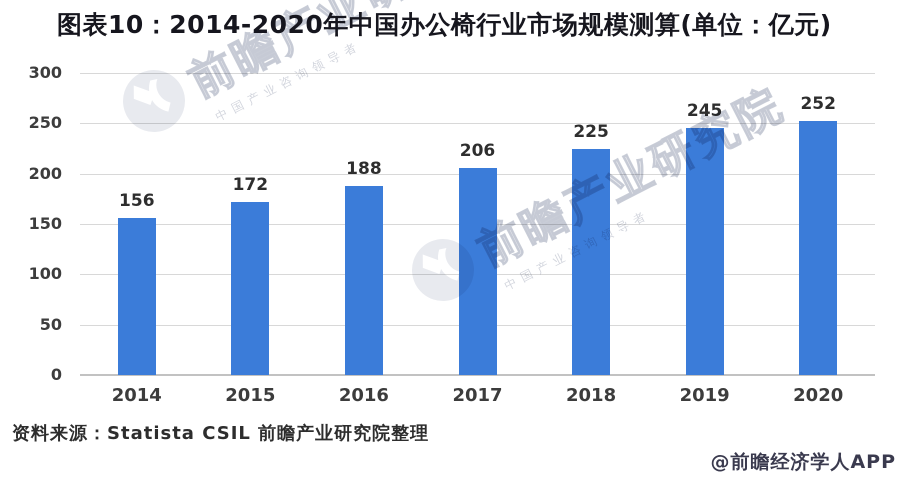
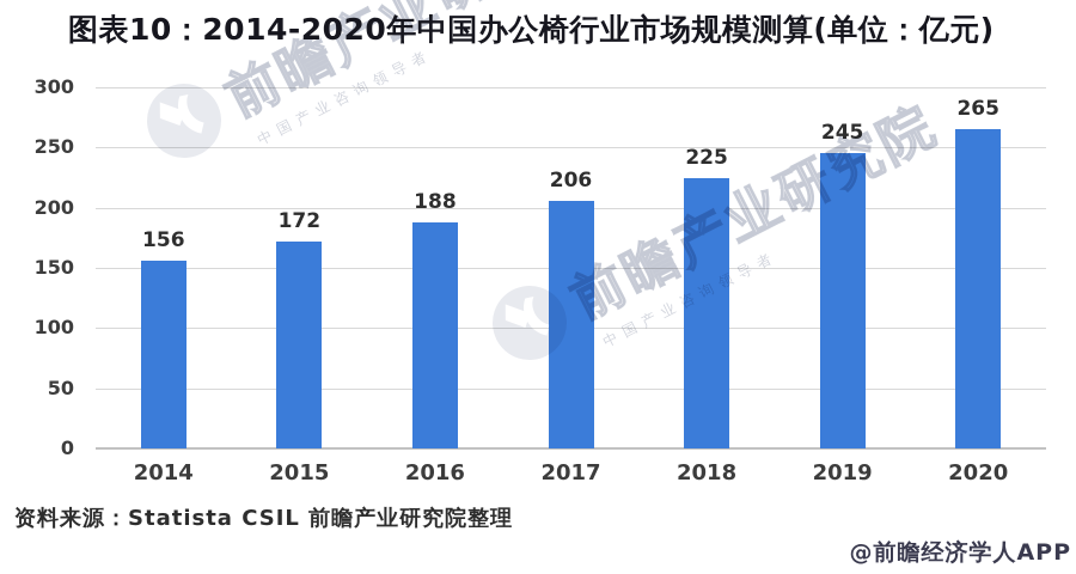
2020: 252 -> 265
